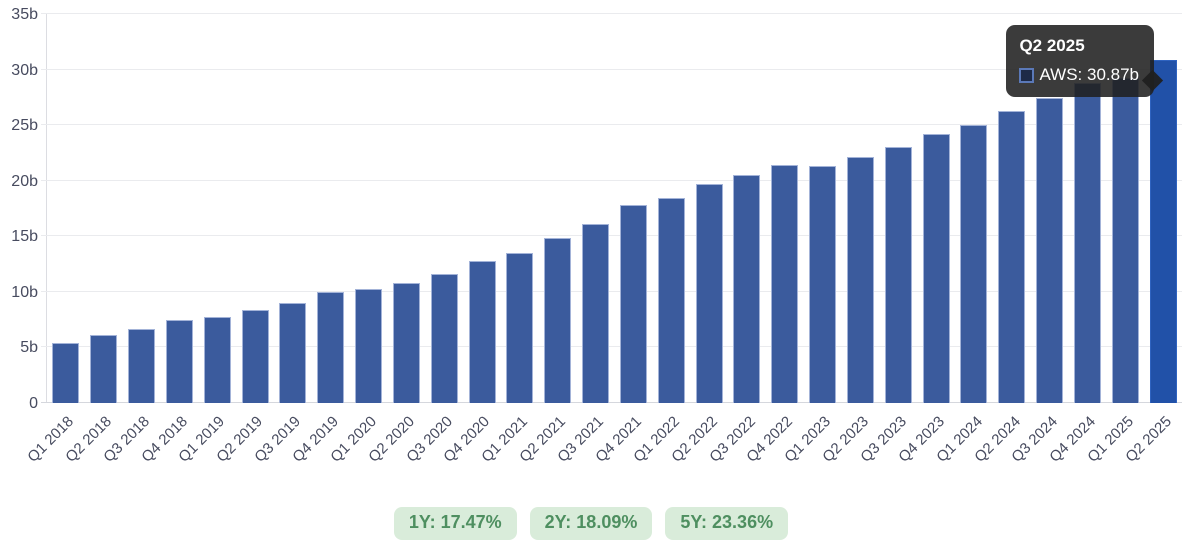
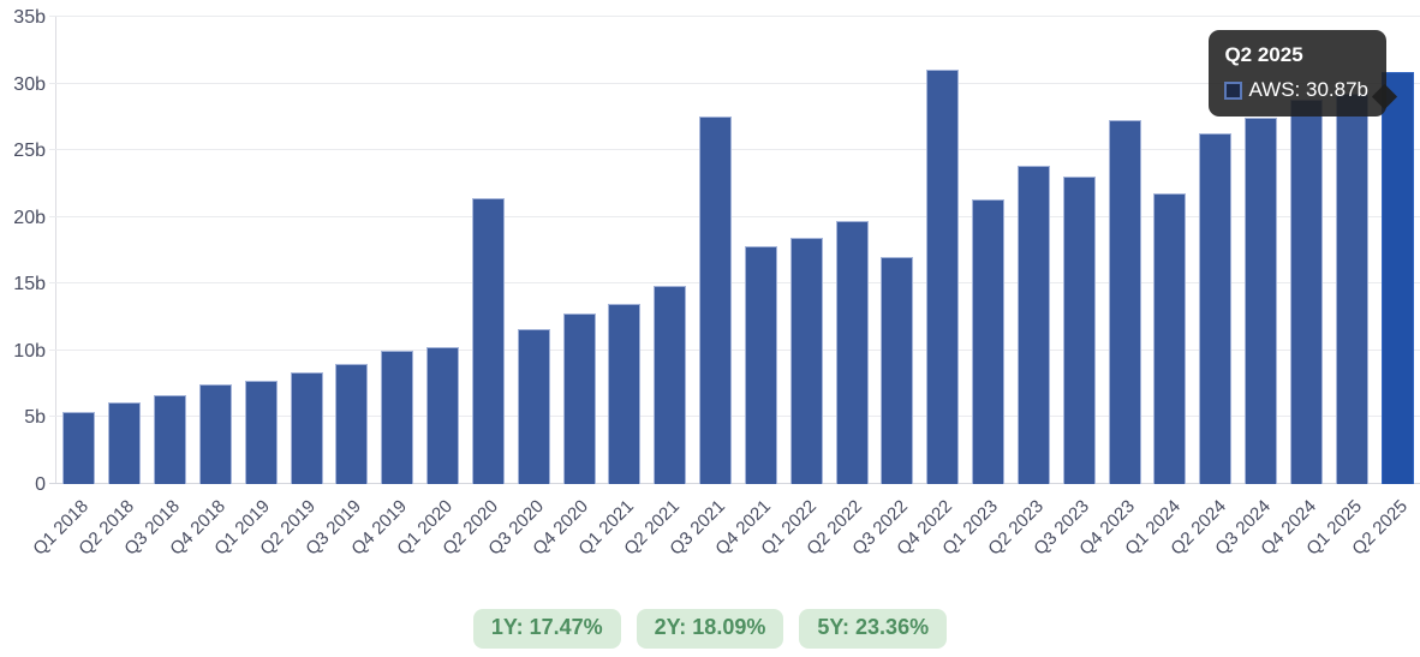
Q2 2020: 10.8b -> 21.4b
Q3 2021: 16.1b -> 27.5b
Q3 2022: 20.5b -> 17.0b
Q4 2022: 21.4b -> 31.0b
Q2 2023: 22.1b -> 23.8b
Q4 2023: 24.2b -> 27.3b
Q1 2024: 25.0b -> 21.8b
